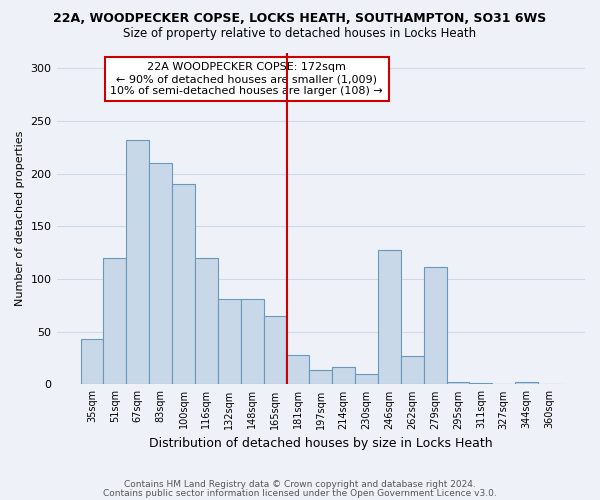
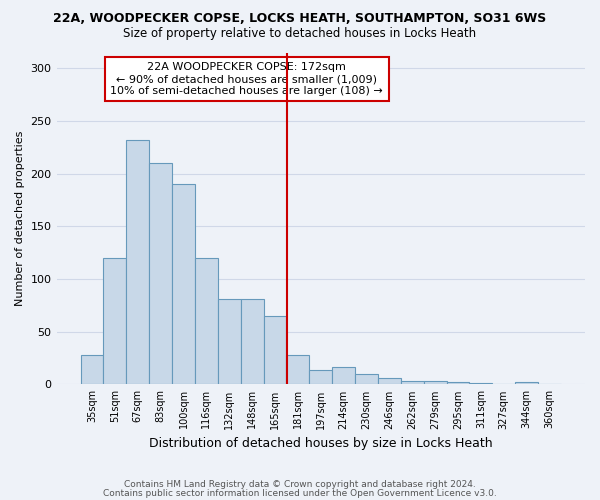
35sqm: 43 -> 28
246sqm: 128 -> 6
262sqm: 27 -> 3
279sqm: 111 -> 3
